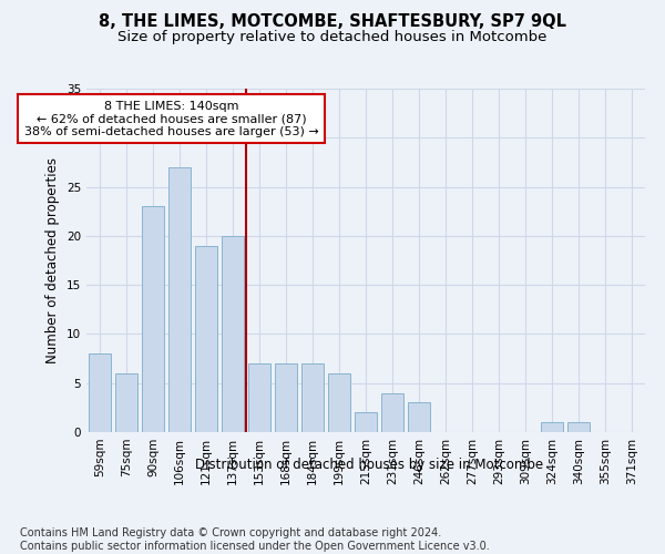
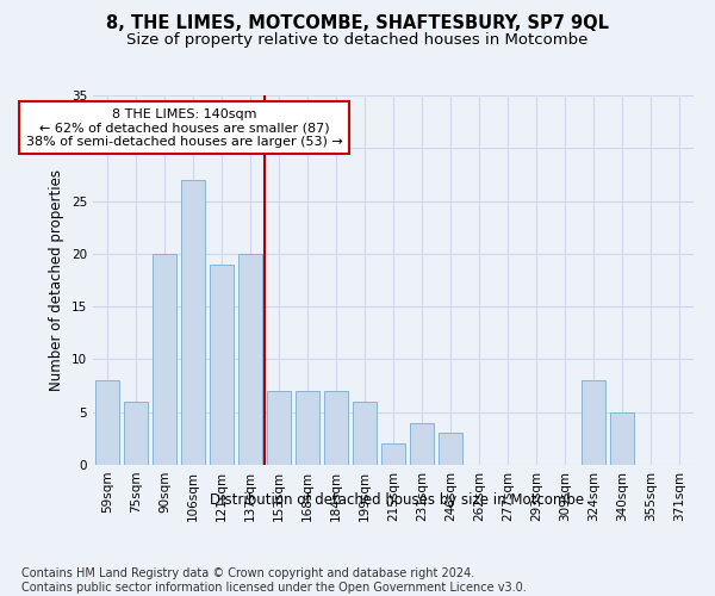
90sqm: 23 -> 20
324sqm: 1 -> 8
340sqm: 1 -> 5
